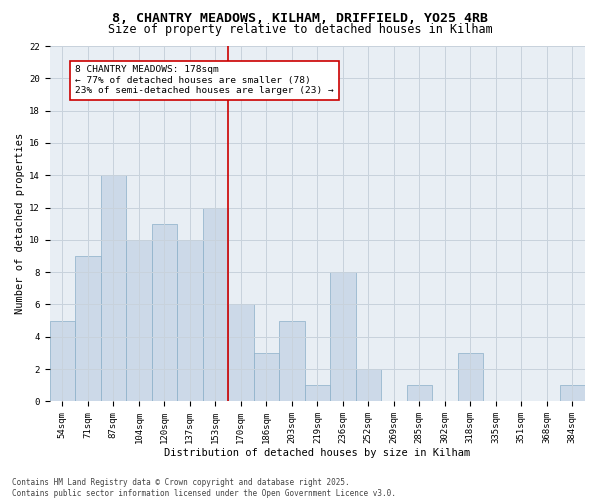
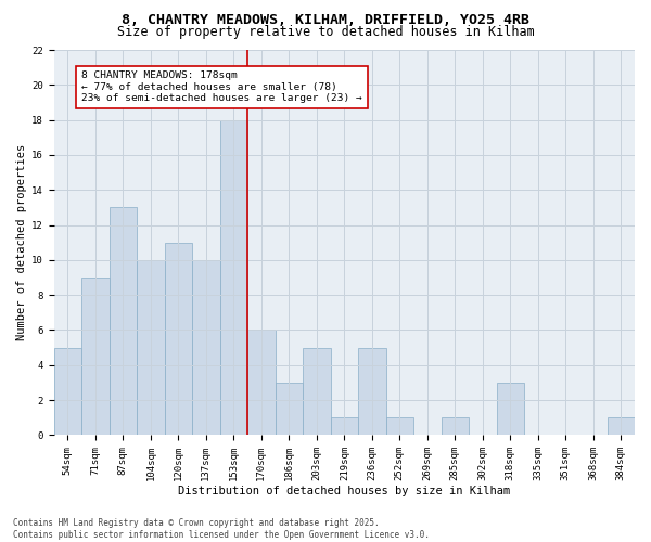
87sqm: 14 -> 13
153sqm: 12 -> 18
236sqm: 8 -> 5
252sqm: 2 -> 1
